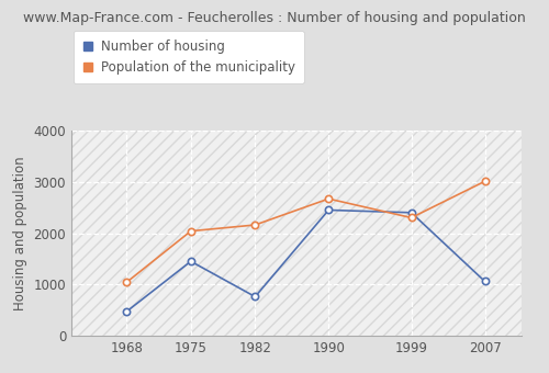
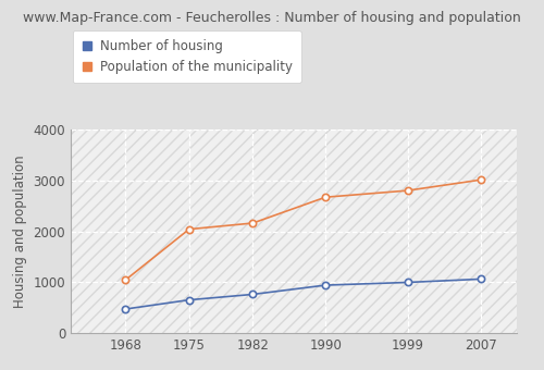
Number of housing/1975: 1450 -> 650
Number of housing/1990: 2450 -> 940
Number of housing/1999: 2400 -> 1000
Population of the municipality/1999: 2300 -> 2800
